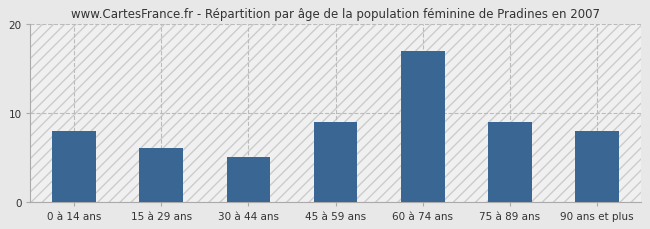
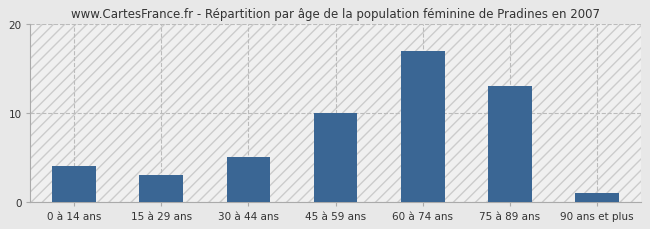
0 à 14 ans: 8 -> 4
15 à 29 ans: 6 -> 3
45 à 59 ans: 9 -> 10
75 à 89 ans: 9 -> 13
90 ans et plus: 8 -> 1
